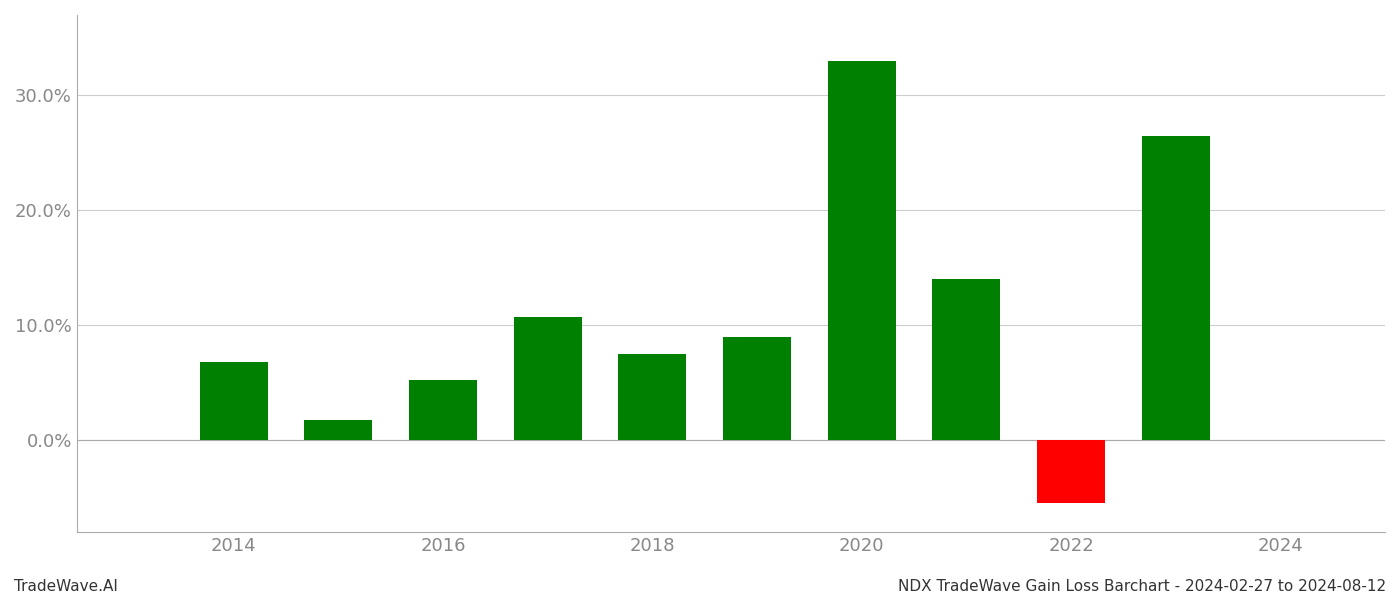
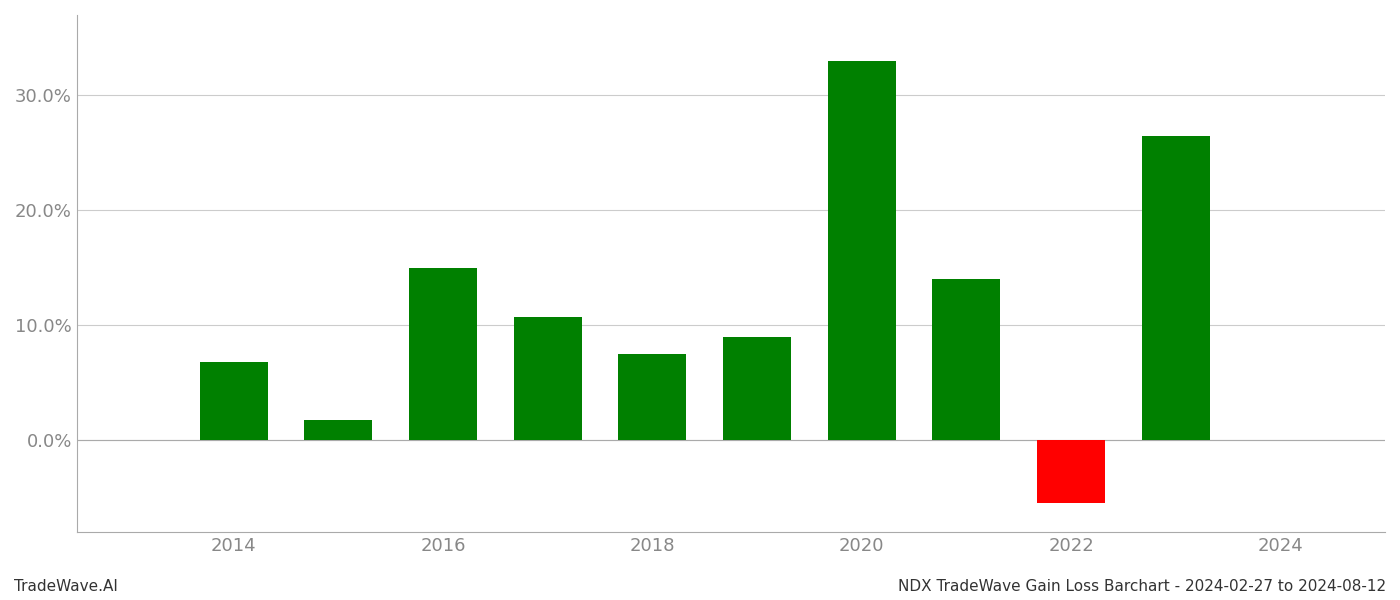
2016: 5.2% -> 15.0%
